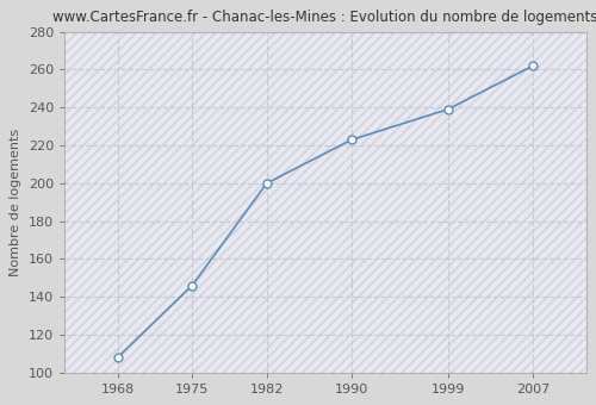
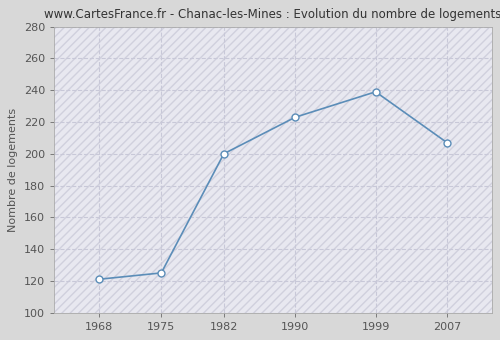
1968: 108 -> 121
1975: 146 -> 125
2007: 262 -> 207
